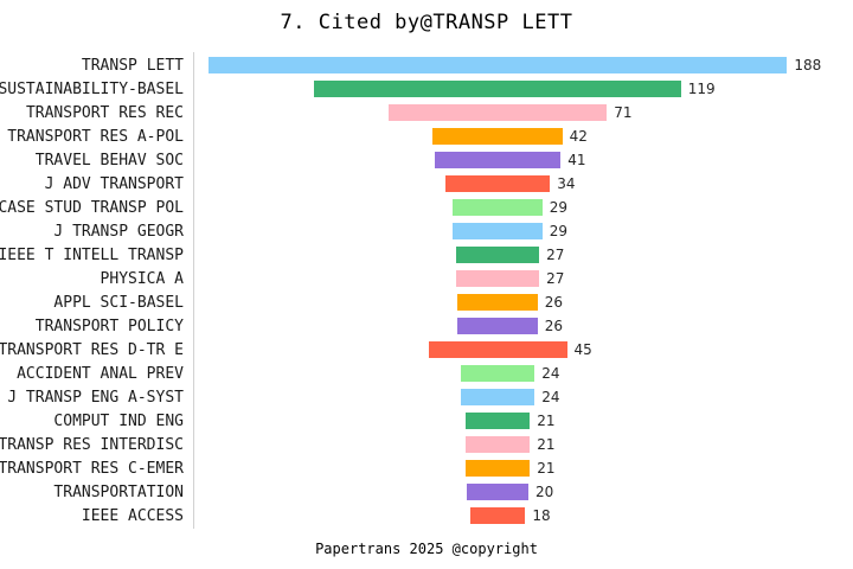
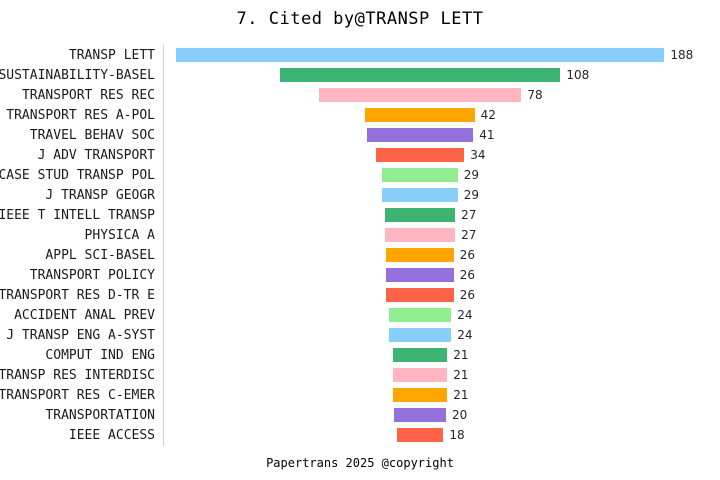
SUSTAINABILITY-BASEL: 119 -> 108
TRANSPORT RES REC: 71 -> 78
TRANSPORT RES D-TR E: 45 -> 26
